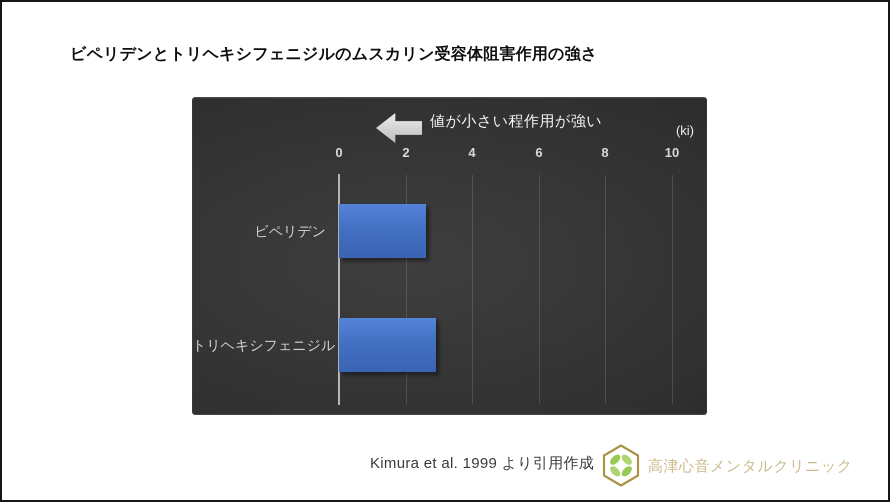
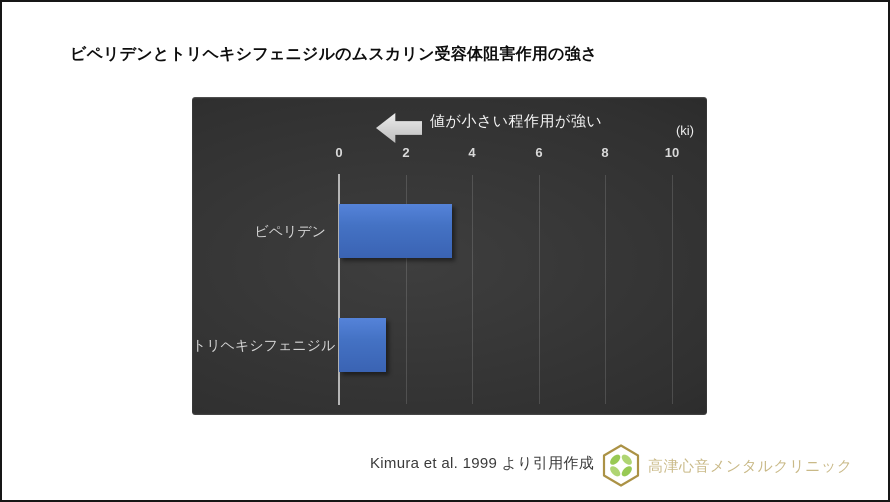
ビペリデン: 2.6 -> 3.4
トリヘキシフェニジル: 2.9 -> 1.4
